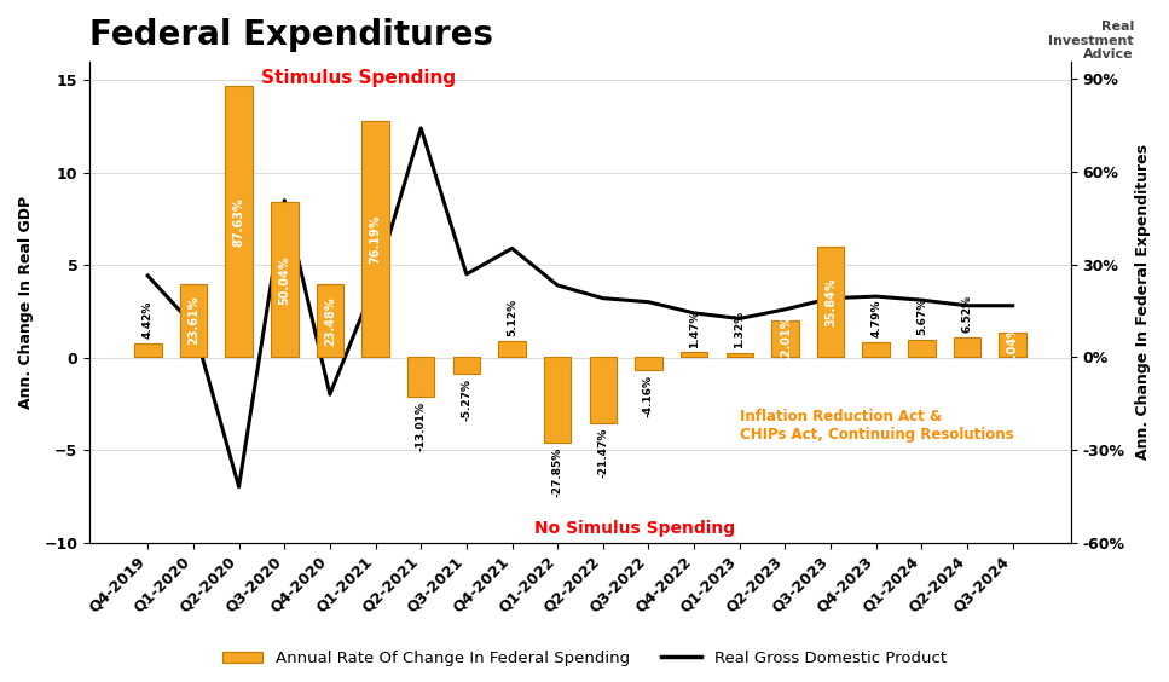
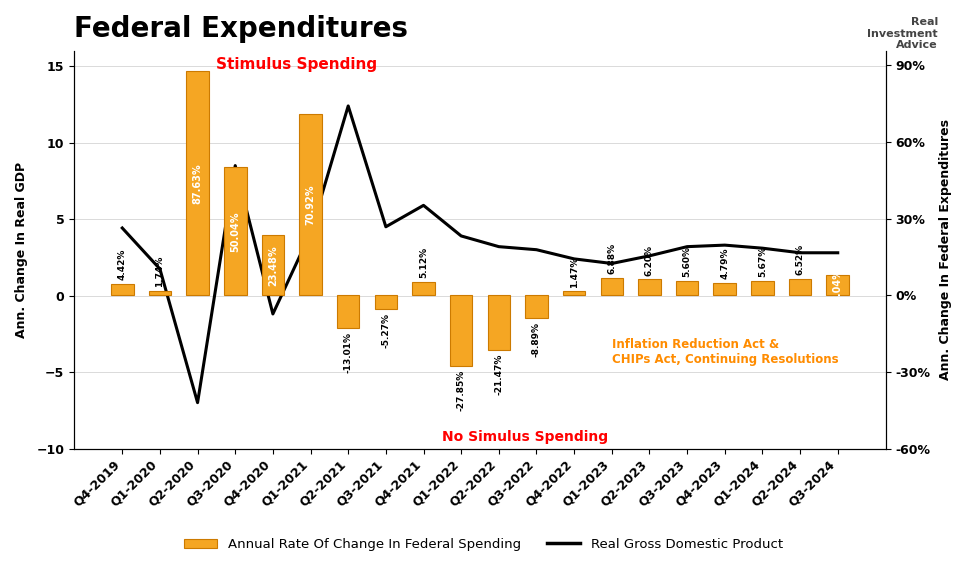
Annual Rate Of Change In Federal Spending/Q1-2020: 23.61% -> 1.74%
Real Gross Domestic Product/Q4-2020: -2.0 -> -1.2
Annual Rate Of Change In Federal Spending/Q1-2021: 76.19% -> 70.92%
Annual Rate Of Change In Federal Spending/Q3-2022: -4.16% -> -8.89%
Annual Rate Of Change In Federal Spending/Q1-2023: 1.32% -> 6.88%
Annual Rate Of Change In Federal Spending/Q2-2023: 12.01% -> 6.20%
Annual Rate Of Change In Federal Spending/Q3-2023: 35.84% -> 5.60%
